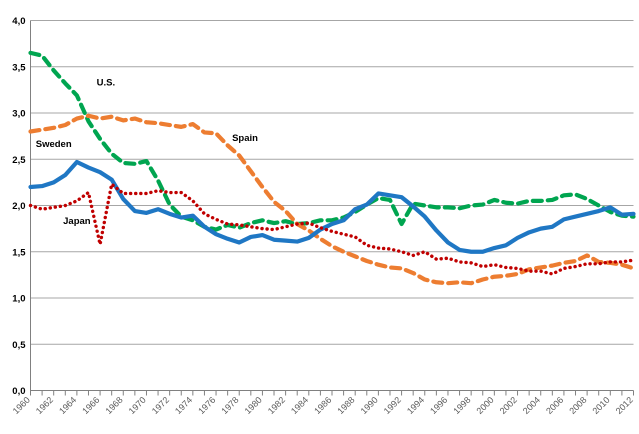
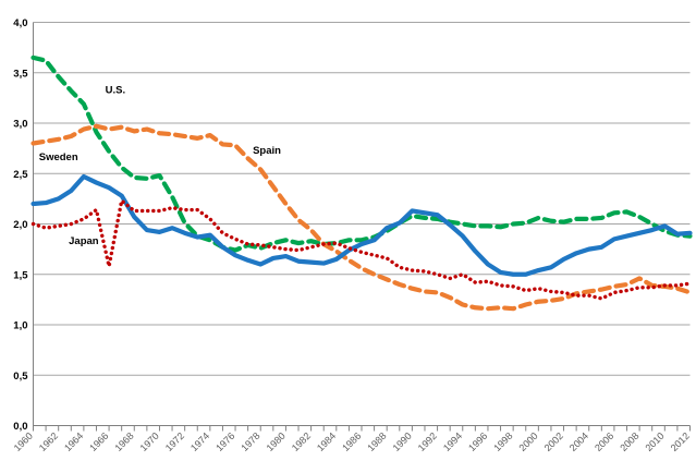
U.S./1992: 1,8 -> 2,0
